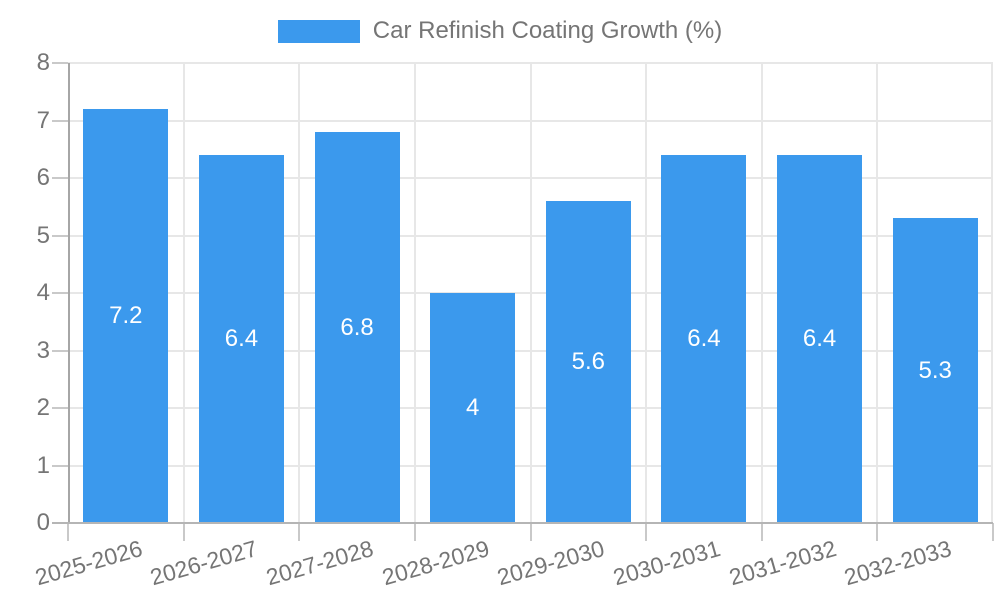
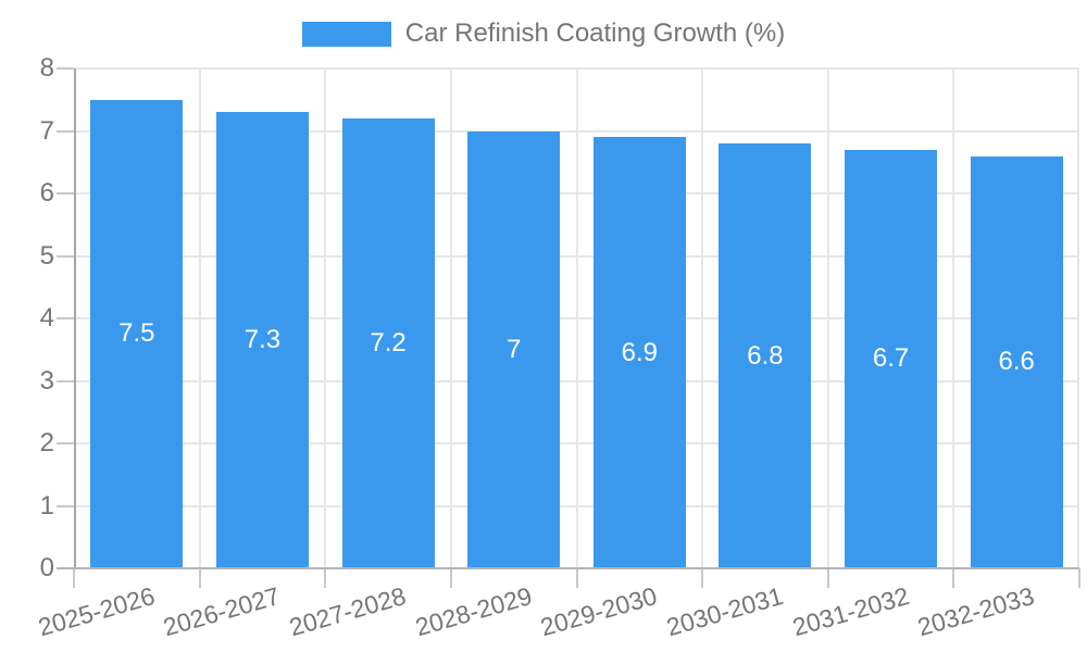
2025-2026: 7.2 -> 7.5
2026-2027: 6.4 -> 7.3
2027-2028: 6.8 -> 7.2
2028-2029: 4 -> 7
2029-2030: 5.6 -> 6.9
2030-2031: 6.4 -> 6.8
2031-2032: 6.4 -> 6.7
2032-2033: 5.3 -> 6.6
